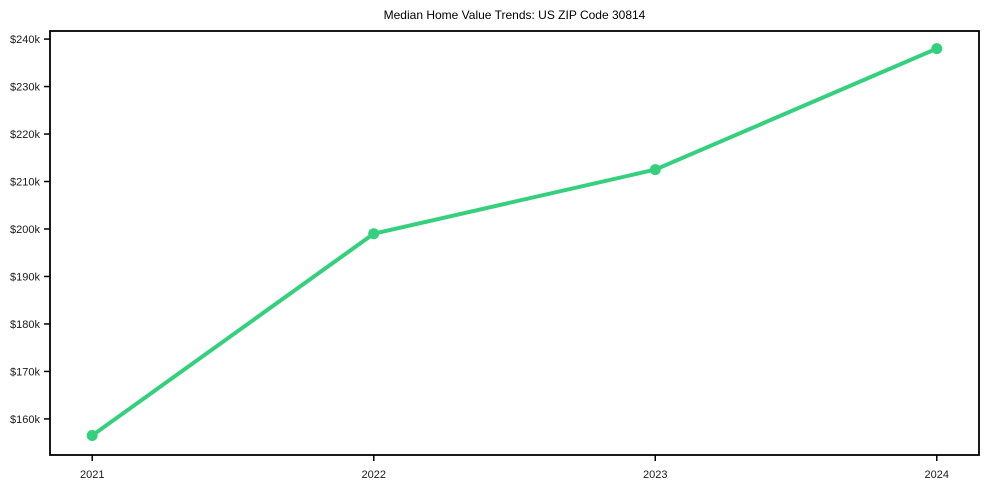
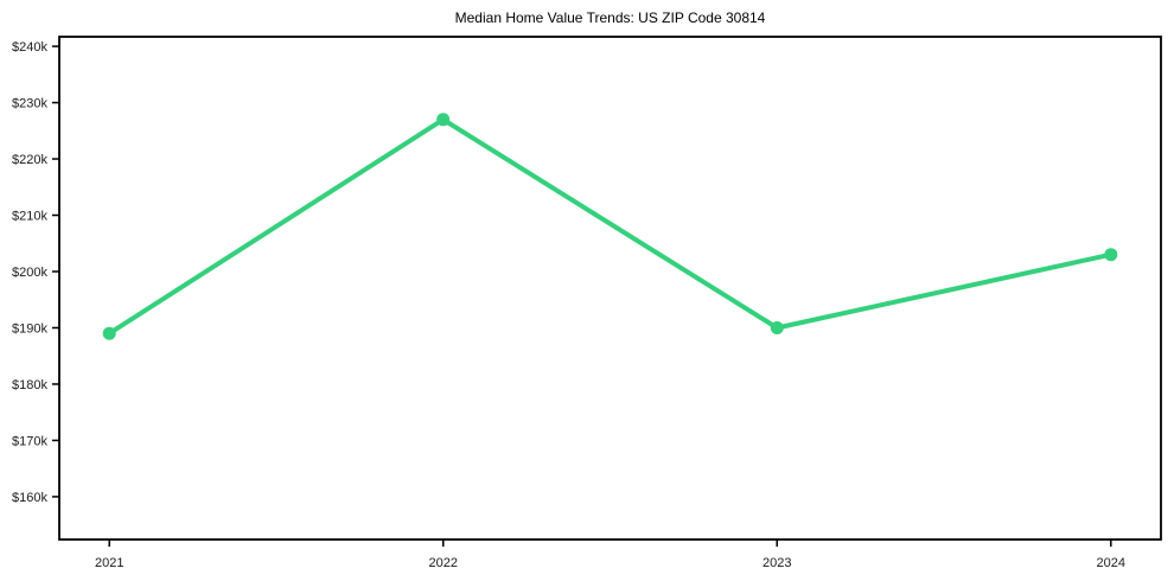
2021: $156k -> $189k
2022: $199k -> $227k
2023: $212k -> $190k
2024: $238k -> $203k
